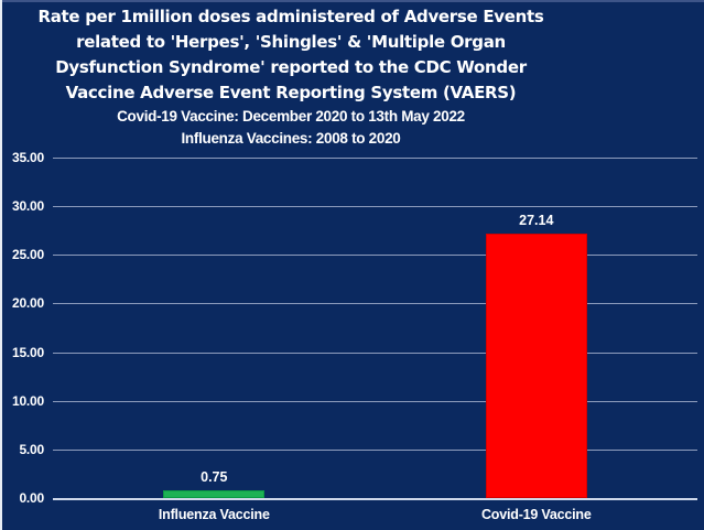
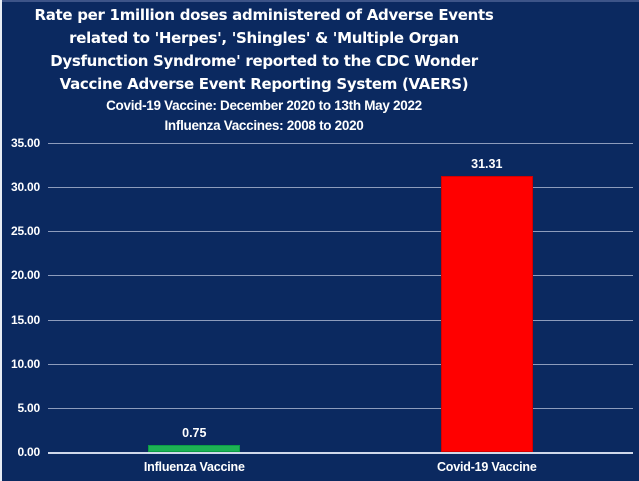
Covid-19 Vaccine: 27.14 -> 31.31
